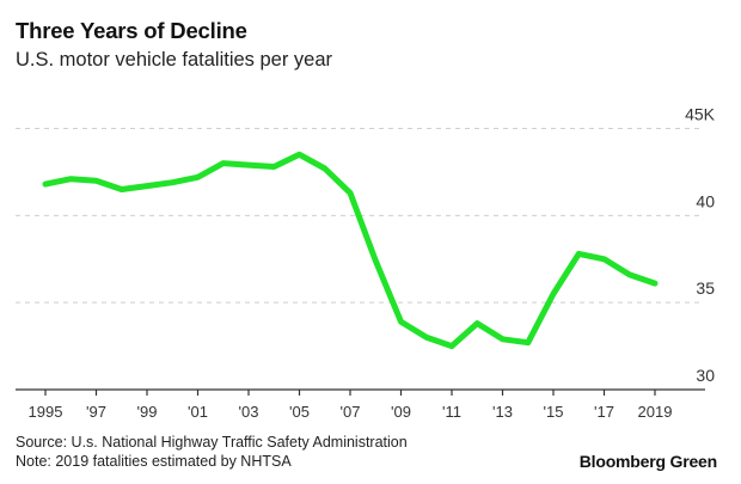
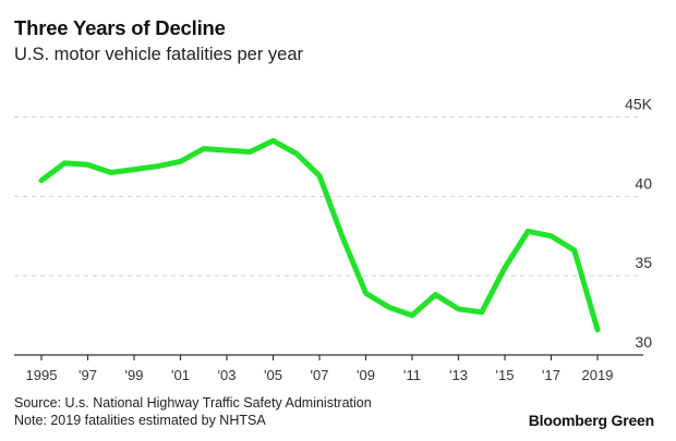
1995: 41.8K -> 41.0K
2019: 36.1K -> 31.6K
